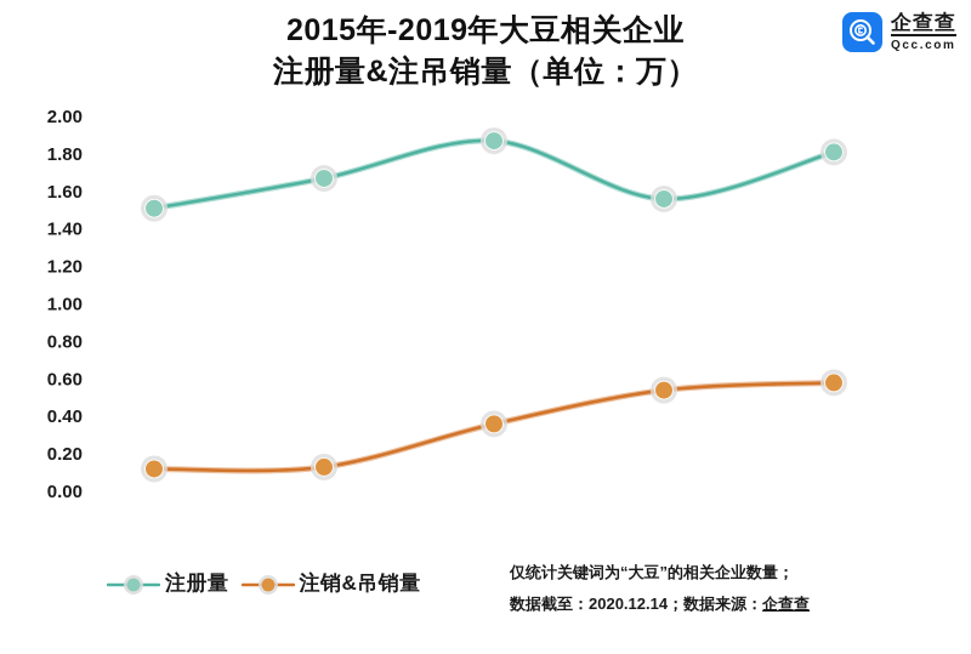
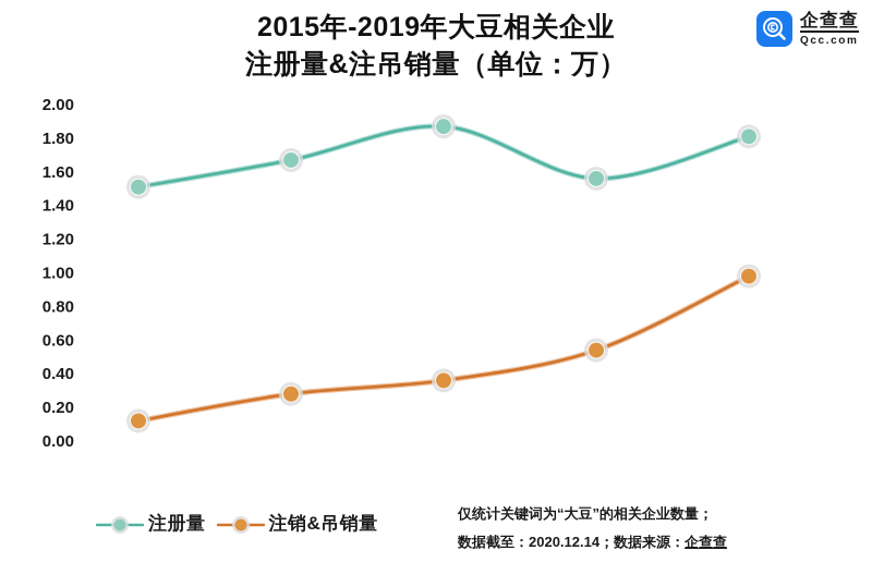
注销&吊销量/2016: 0.13 -> 0.28
注销&吊销量/2019: 0.58 -> 0.98
